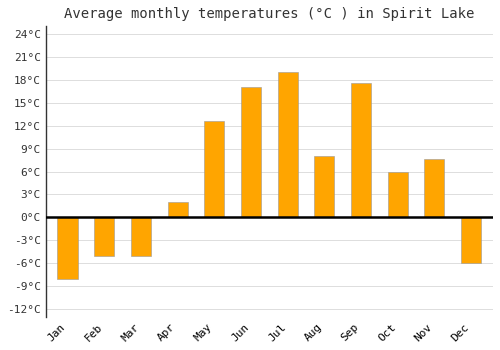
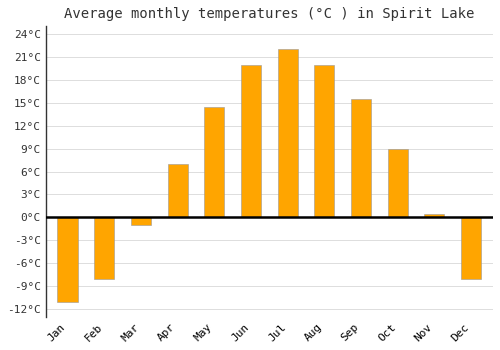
Jan: -8.0°C -> -11.0°C
Feb: -5.0°C -> -8.0°C
Mar: -5.0°C -> -1.0°C
Apr: 2.0°C -> 7.0°C
May: 12.6°C -> 14.5°C
Jun: 17.0°C -> 20.0°C
Jul: 19.0°C -> 22.0°C
Aug: 8.0°C -> 20.0°C
Sep: 17.6°C -> 15.5°C
Oct: 6.0°C -> 9.0°C
Nov: 7.6°C -> 0.5°C
Dec: -6.0°C -> -8.0°C
